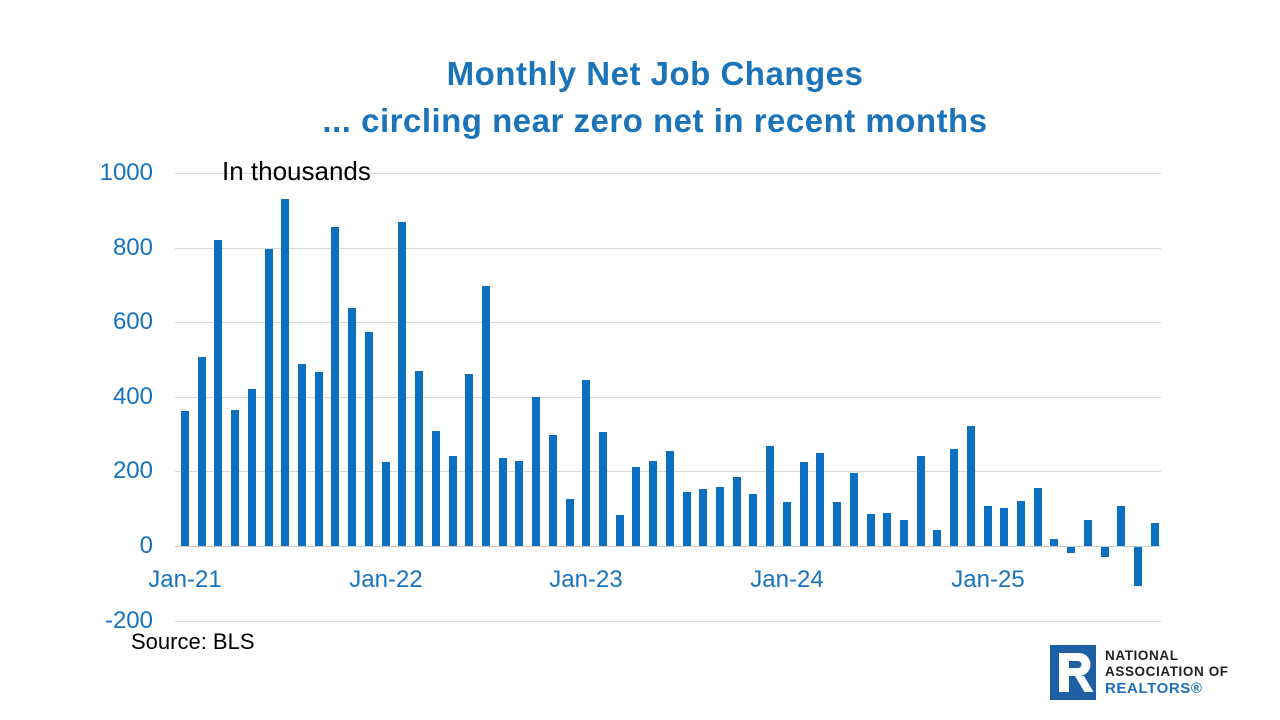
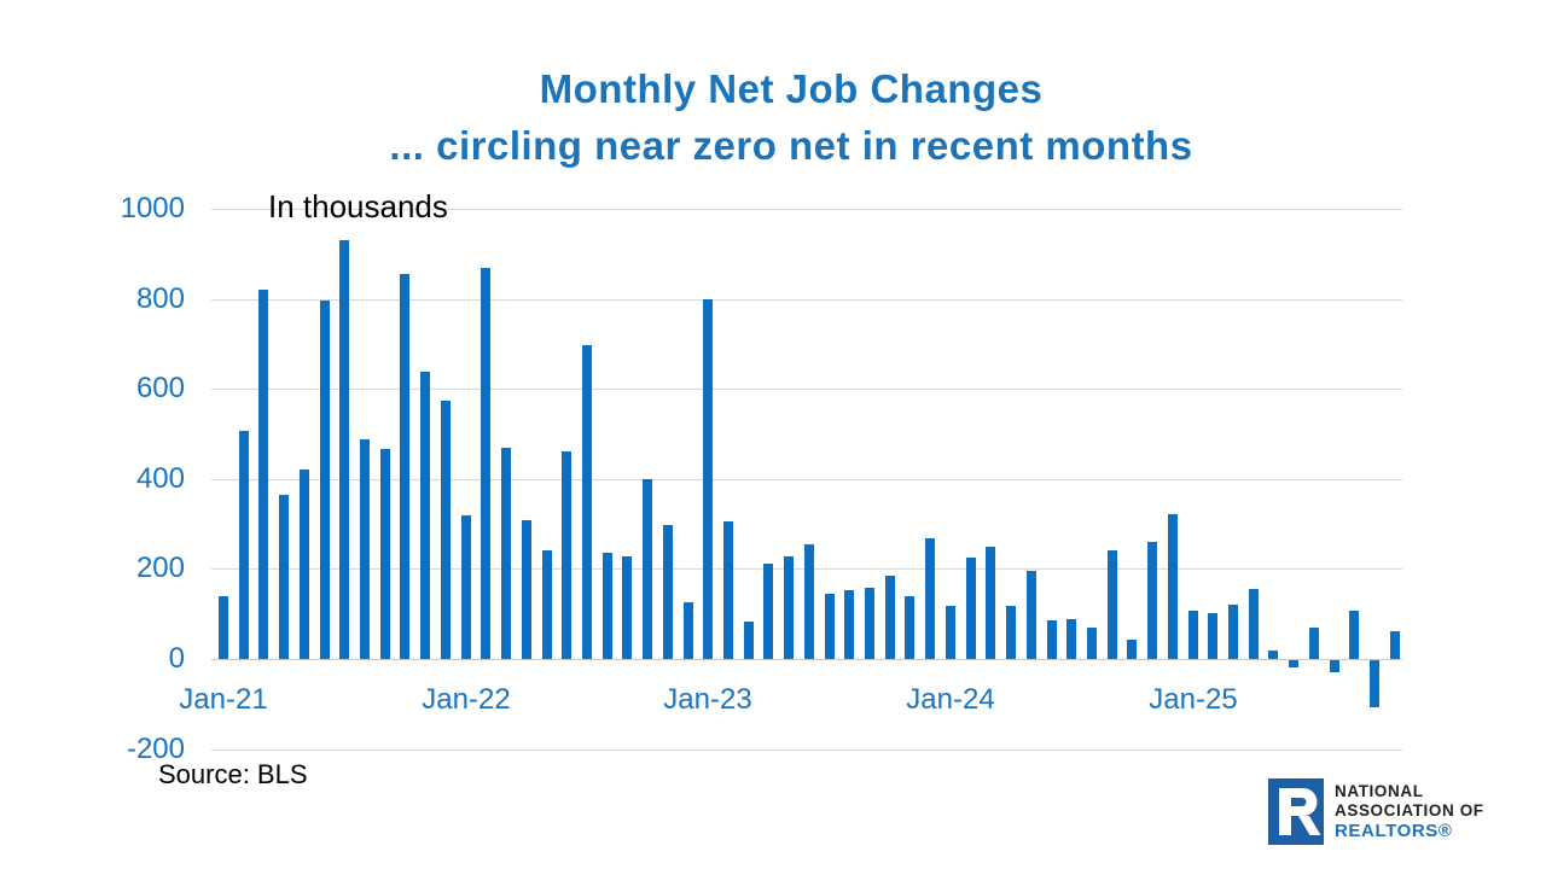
Jan-21: 360 -> 140
Jan-22: 220 -> 320
Jan-23: 440 -> 800
